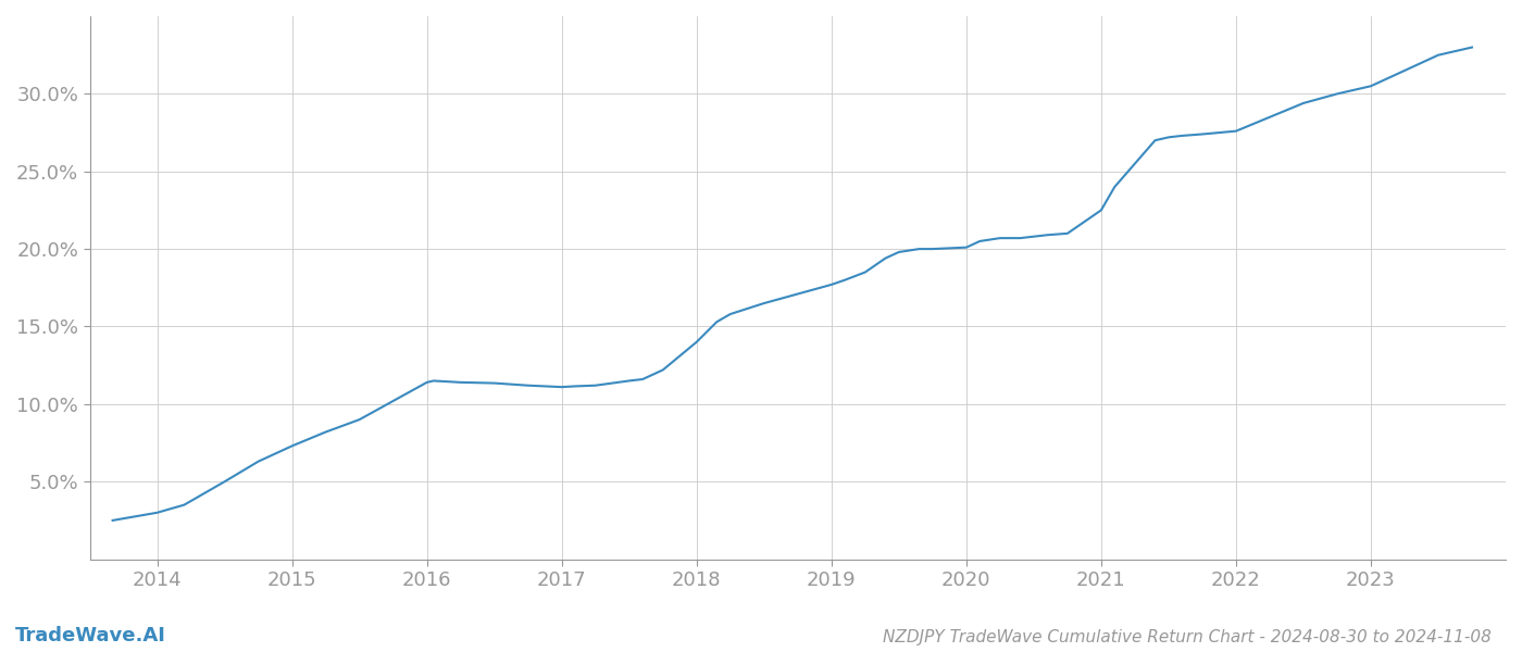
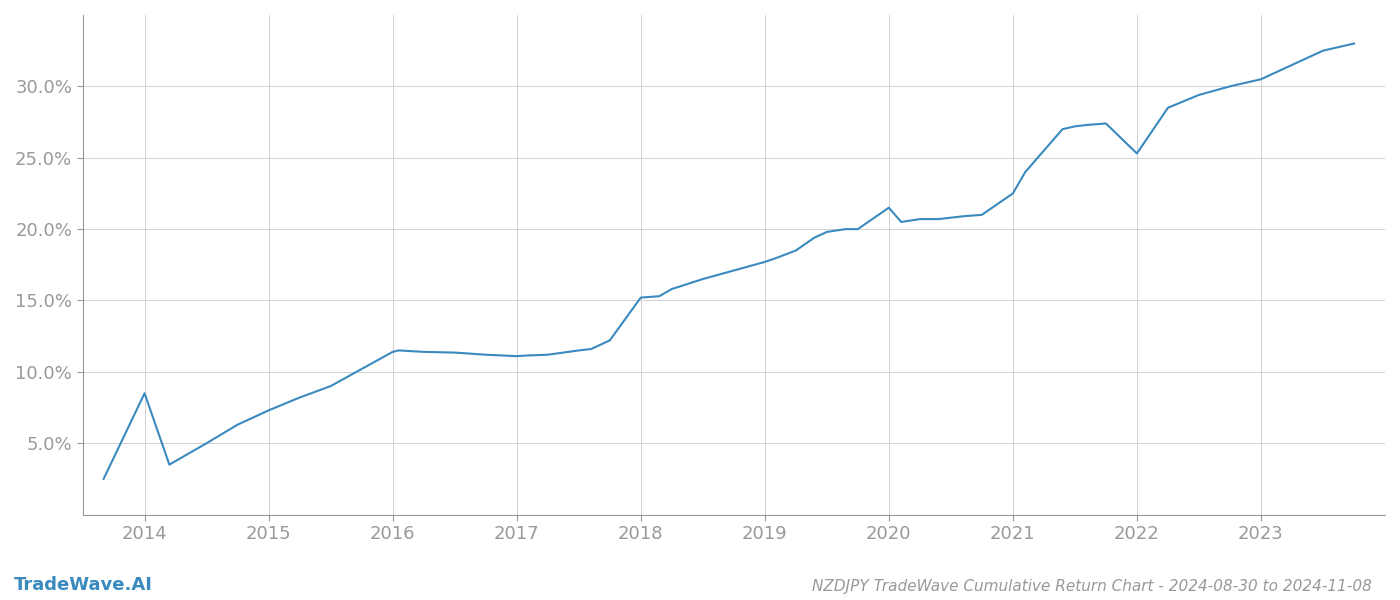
2014: 3.0% -> 8.5%
2018: 14.0% -> 15.2%
2020: 20.1% -> 21.5%
2022: 27.6% -> 25.3%
